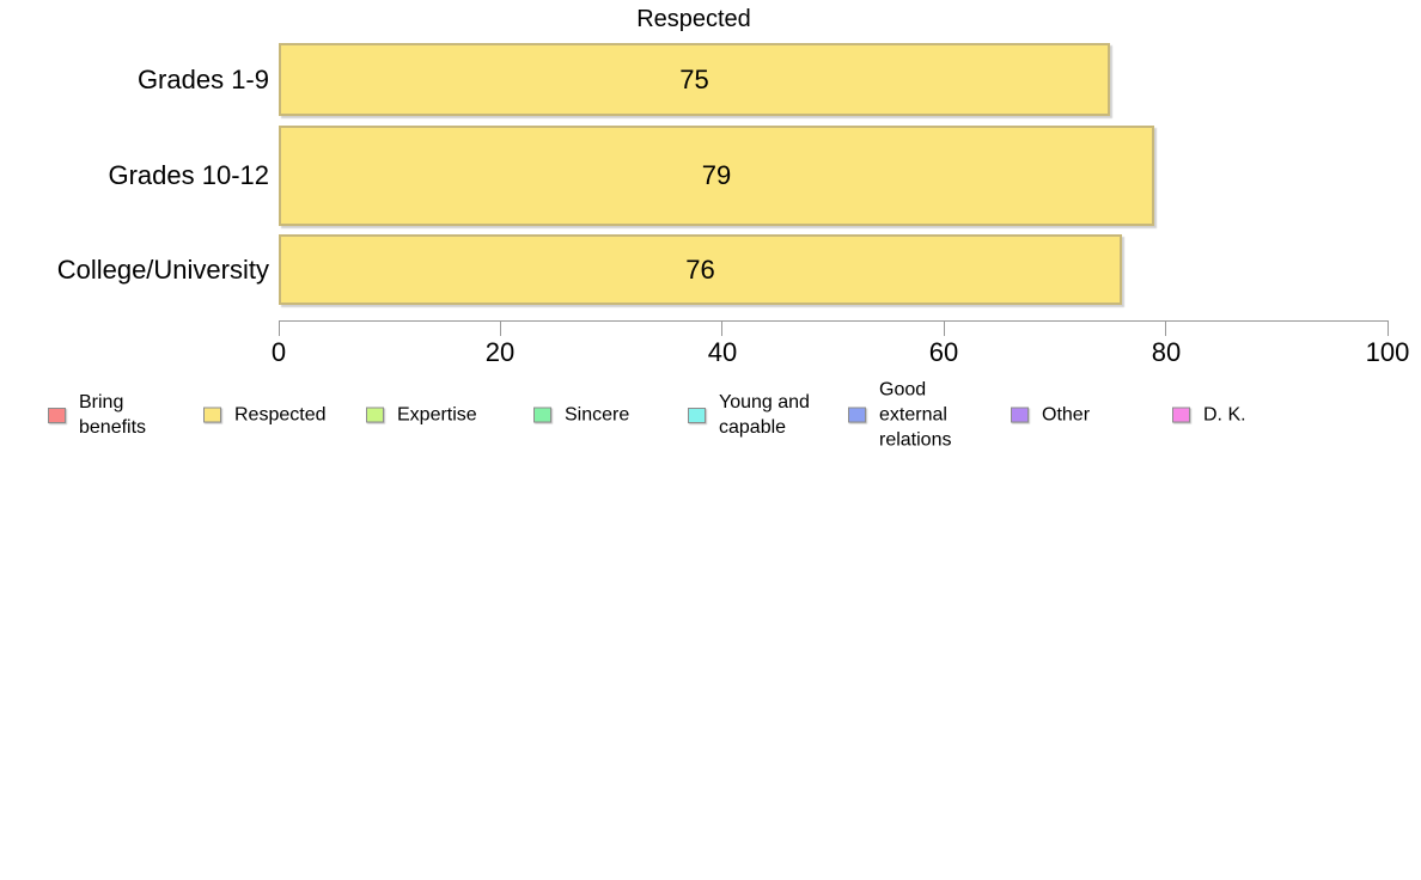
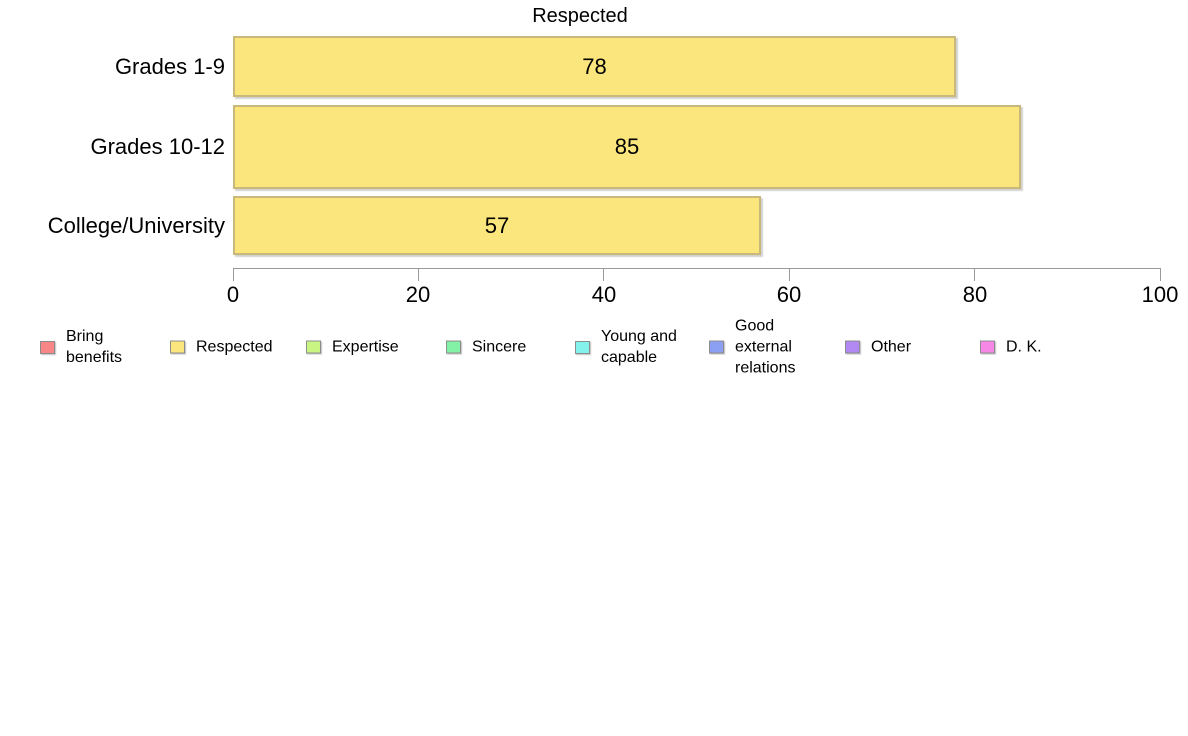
Grades 1-9: 75 -> 78
Grades 10-12: 79 -> 85
College/University: 76 -> 57
